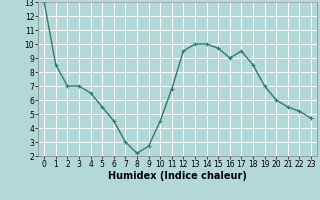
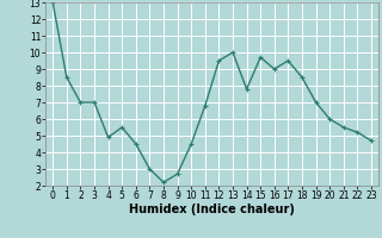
4: 6.5 -> 4.9
14: 10.0 -> 7.8
